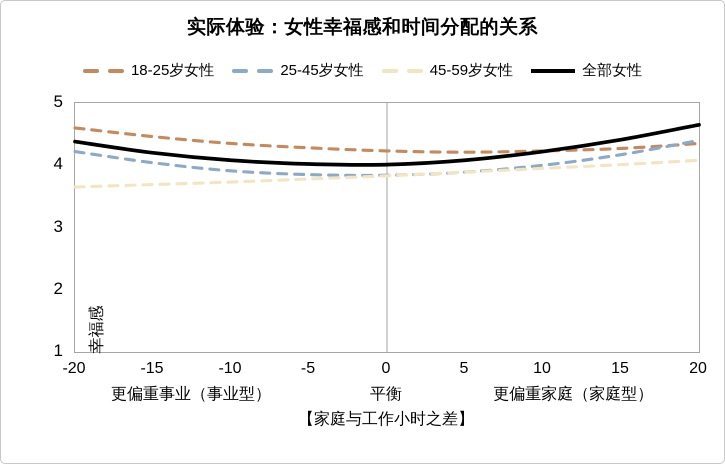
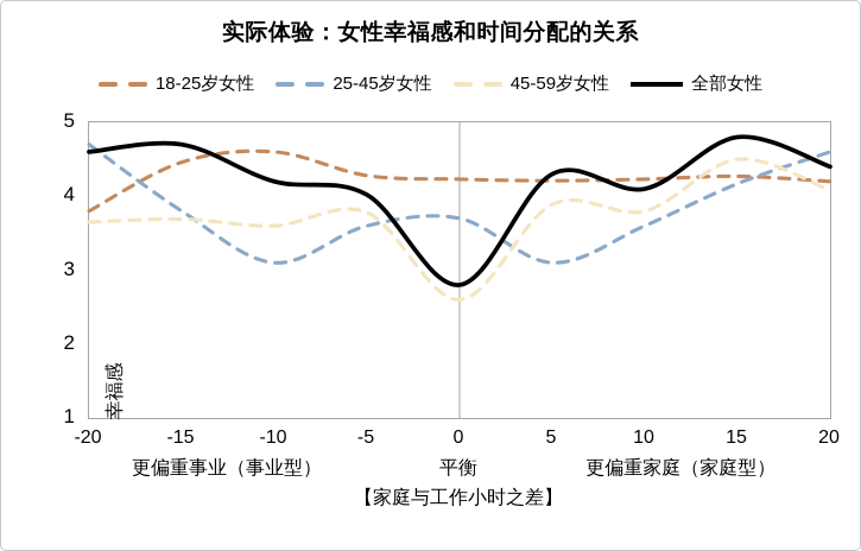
18-25岁女性/-20: 4.6 -> 3.8
25-45岁女性/-20: 4.2 -> 4.7
全部女性/-20: 4.4 -> 4.6
25-45岁女性/-15: 4.0 -> 3.8
全部女性/-15: 4.2 -> 4.7
18-25岁女性/-10: 4.3 -> 4.6
25-45岁女性/-10: 3.9 -> 3.1
45-59岁女性/-10: 3.7 -> 3.6
全部女性/-10: 4.1 -> 4.2
25-45岁女性/-5: 3.9 -> 3.6
25-45岁女性/0: 3.8 -> 3.7
45-59岁女性/0: 3.8 -> 2.6
全部女性/0: 4.0 -> 2.8
25-45岁女性/5: 3.9 -> 3.1
全部女性/5: 4.1 -> 4.3
25-45岁女性/10: 4.0 -> 3.6
45-59岁女性/10: 4.0 -> 3.8
全部女性/10: 4.2 -> 4.1
45-59岁女性/15: 4.0 -> 4.5
全部女性/15: 4.4 -> 4.8
18-25岁女性/20: 4.3 -> 4.2
25-45岁女性/20: 4.4 -> 4.6
全部女性/20: 4.7 -> 4.4
